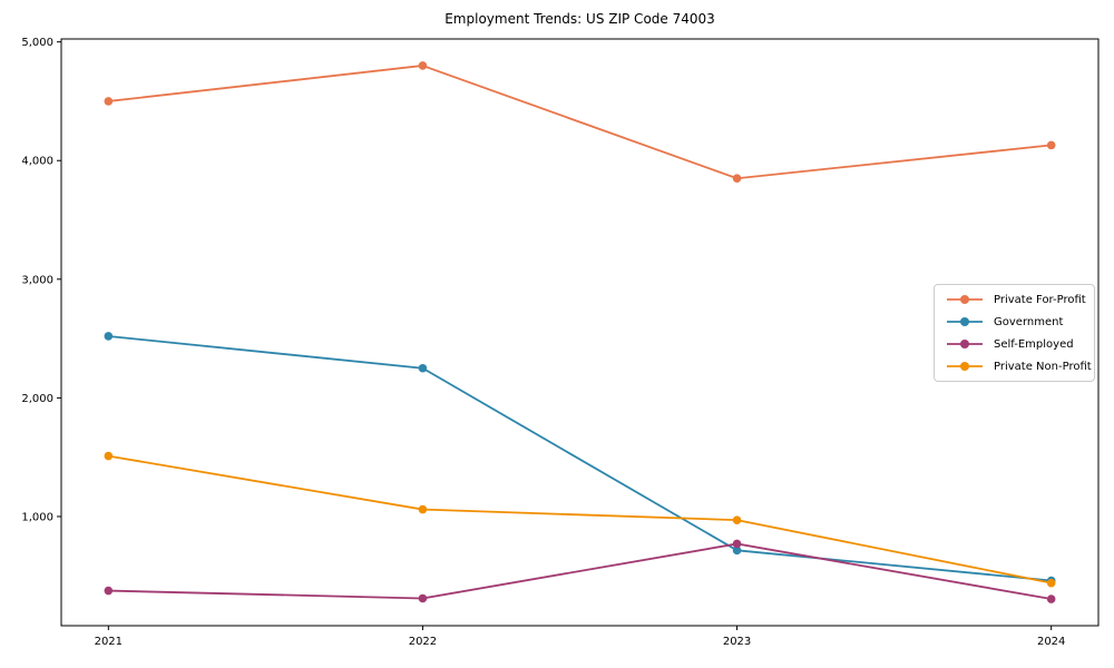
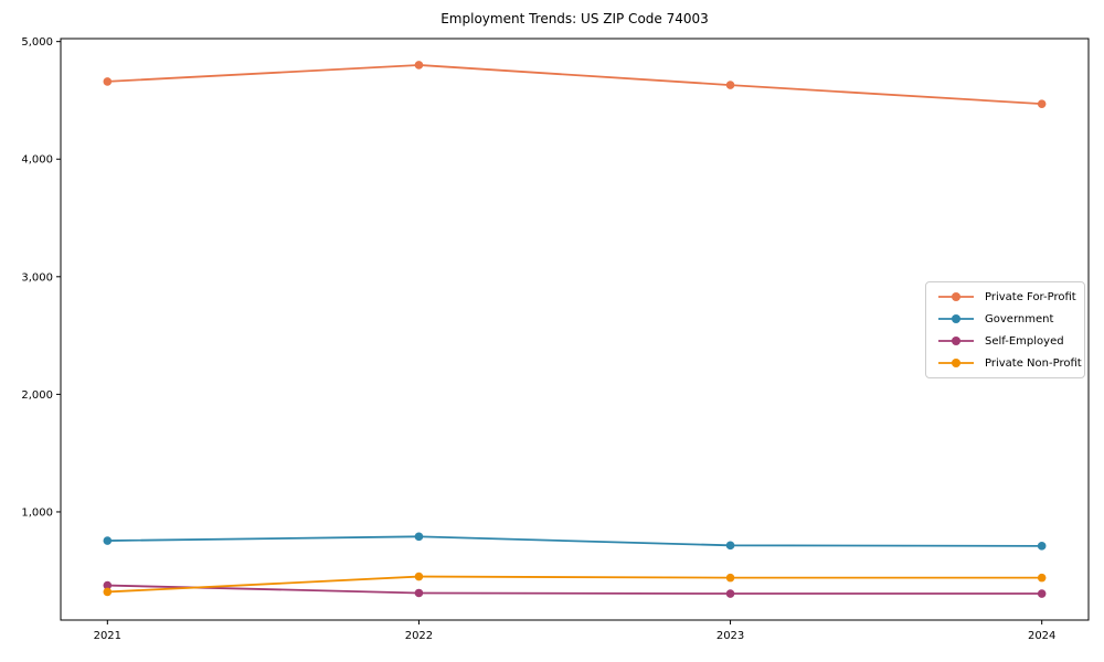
Private For-Profit/2021: 4500 -> 4660
Government/2021: 2520 -> 760
Private Non-Profit/2021: 1510 -> 320
Government/2022: 2250 -> 790
Private Non-Profit/2022: 1060 -> 450
Private For-Profit/2023: 3850 -> 4630
Self-Employed/2023: 770 -> 300
Private Non-Profit/2023: 970 -> 440
Private For-Profit/2024: 4130 -> 4470
Government/2024: 460 -> 710
